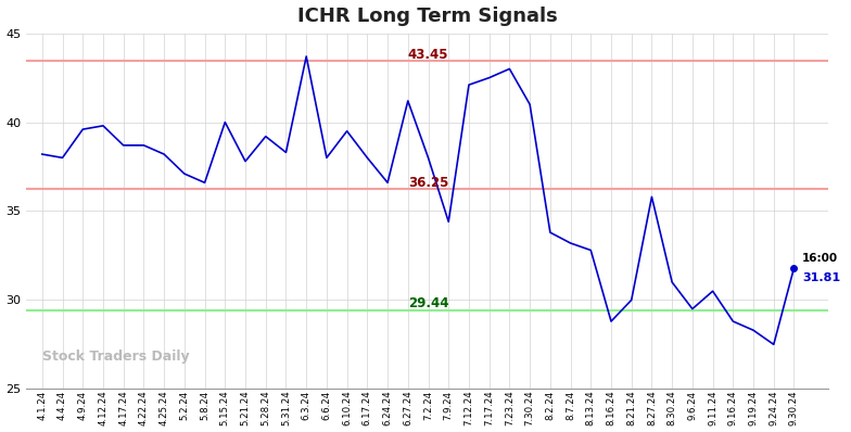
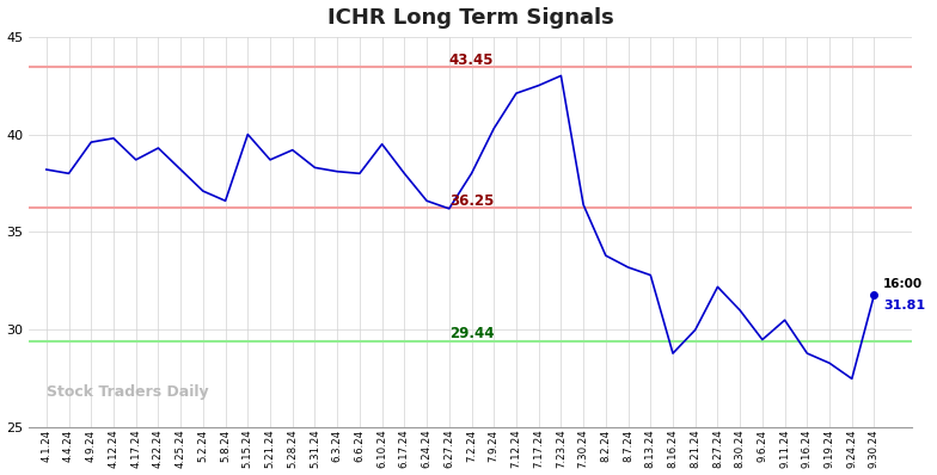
4.22.24: 38.7 -> 39.3
5.21.24: 37.8 -> 38.7
6.3.24: 43.7 -> 38.1
6.27.24: 41.2 -> 36.2
7.9.24: 34.4 -> 40.3
7.30.24: 41.0 -> 36.4
8.27.24: 35.8 -> 32.2
